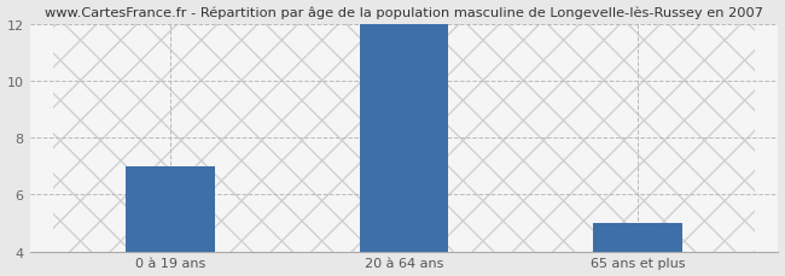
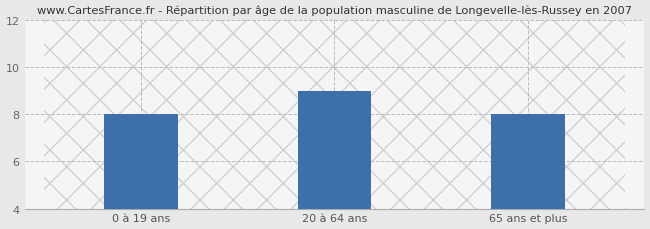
0 à 19 ans: 7 -> 8
20 à 64 ans: 12 -> 9
65 ans et plus: 5 -> 8
